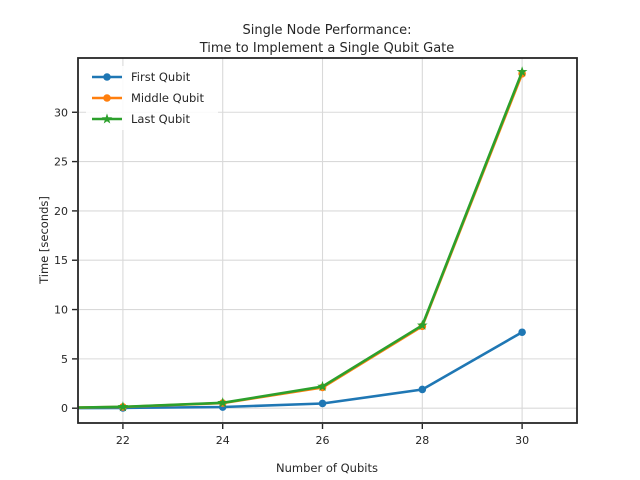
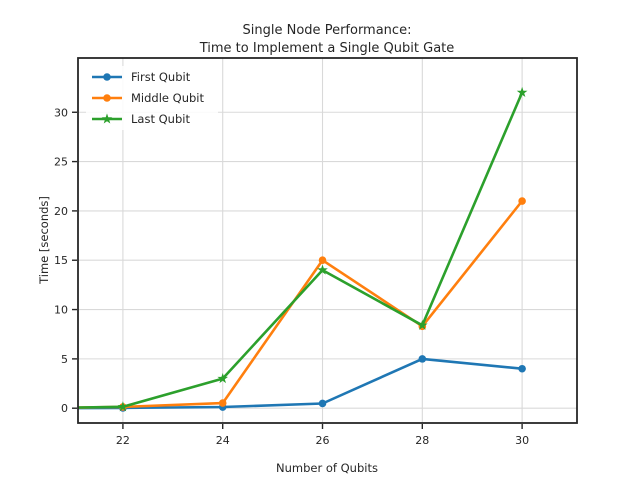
Last Qubit/24: 1 -> 3
Middle Qubit/26: 2 -> 15
Last Qubit/26: 2 -> 14
First Qubit/28: 2 -> 5
First Qubit/30: 8 -> 4
Middle Qubit/30: 34 -> 21
Last Qubit/30: 34 -> 32
